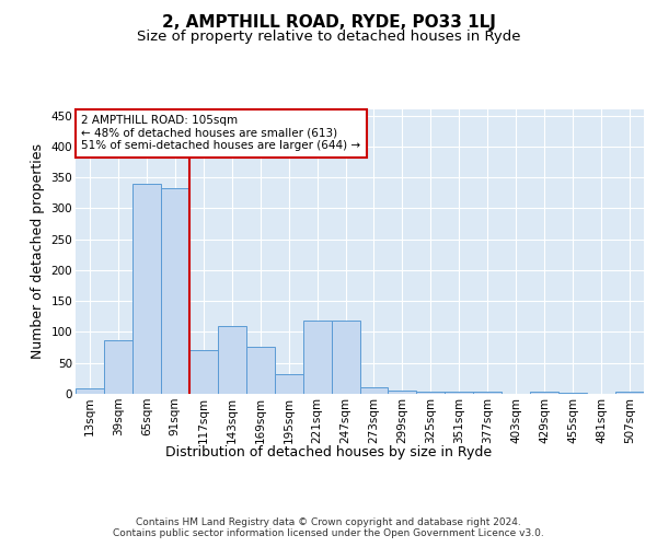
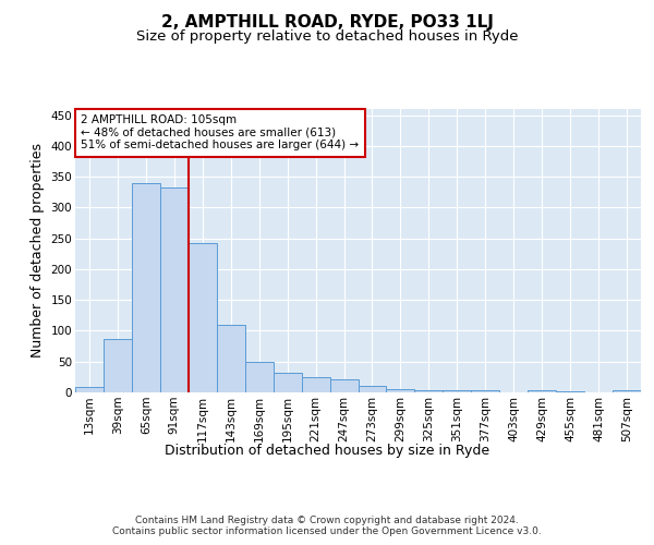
117sqm: 70 -> 243
169sqm: 76 -> 49
221sqm: 118 -> 25
247sqm: 118 -> 22
